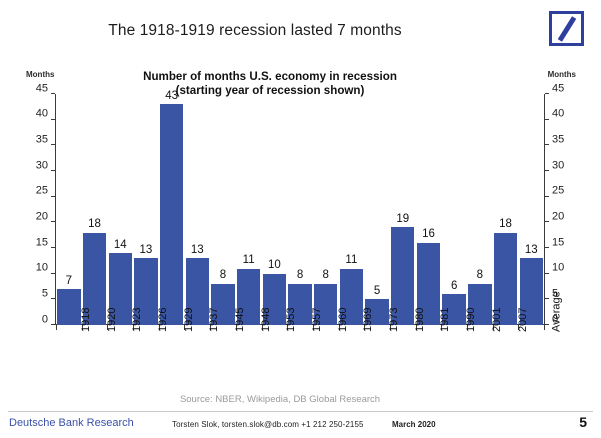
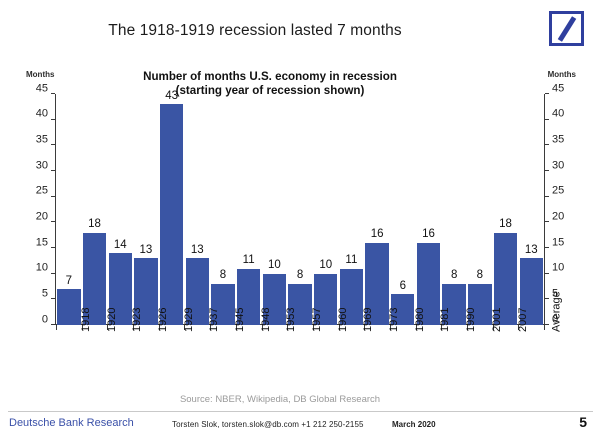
1960: 8 -> 10
1973: 5 -> 16
1980: 19 -> 6
1990: 6 -> 8
